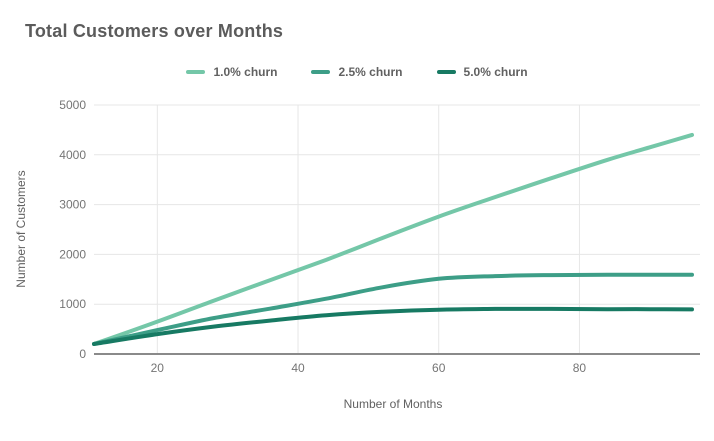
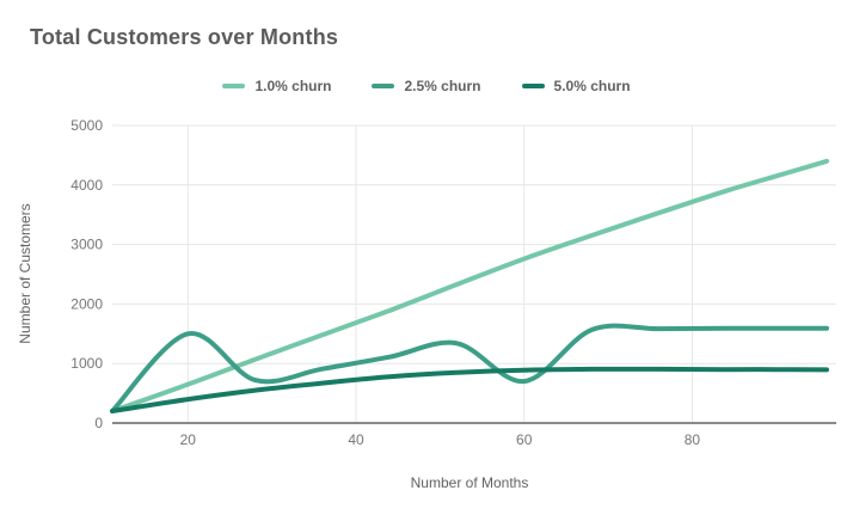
2.5% churn/20: 500 -> 1500
2.5% churn/60: 1500 -> 700
